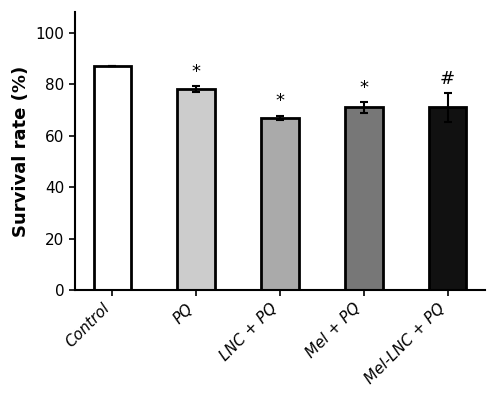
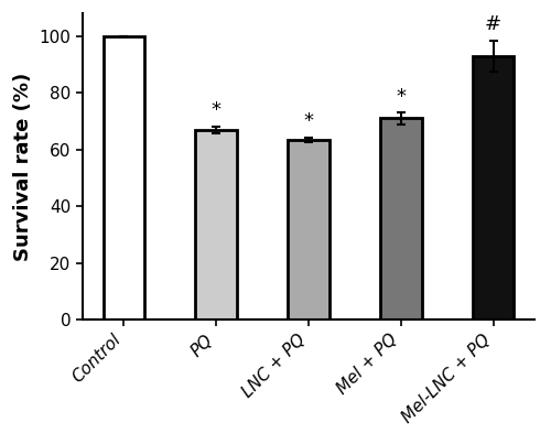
Control: 87.0 -> 100.0
PQ: 78.0 -> 67.0
LNC + PQ: 67.0 -> 63.5
Mel-LNC + PQ: 71.0 -> 93.0
